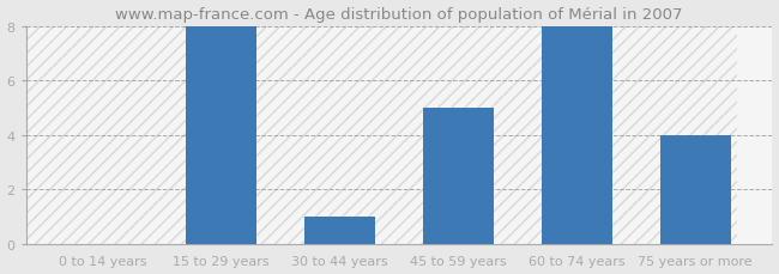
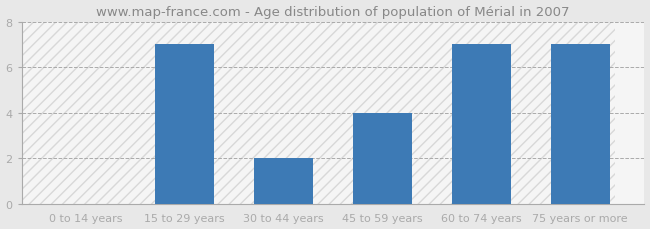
15 to 29 years: 8 -> 7
30 to 44 years: 1 -> 2
45 to 59 years: 5 -> 4
60 to 74 years: 8 -> 7
75 years or more: 4 -> 7
